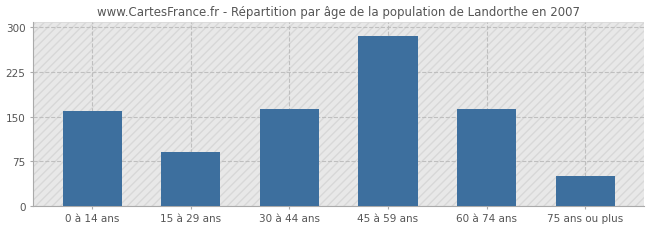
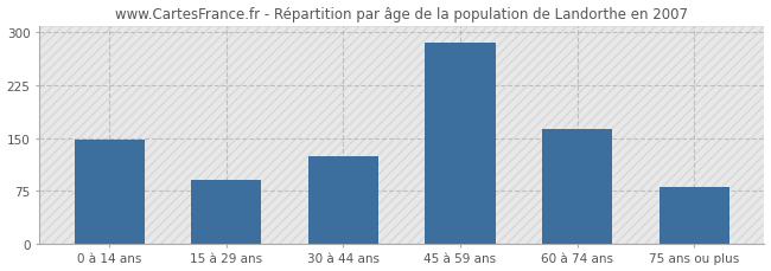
0 à 14 ans: 160 -> 148
30 à 44 ans: 163 -> 124
75 ans ou plus: 50 -> 80
